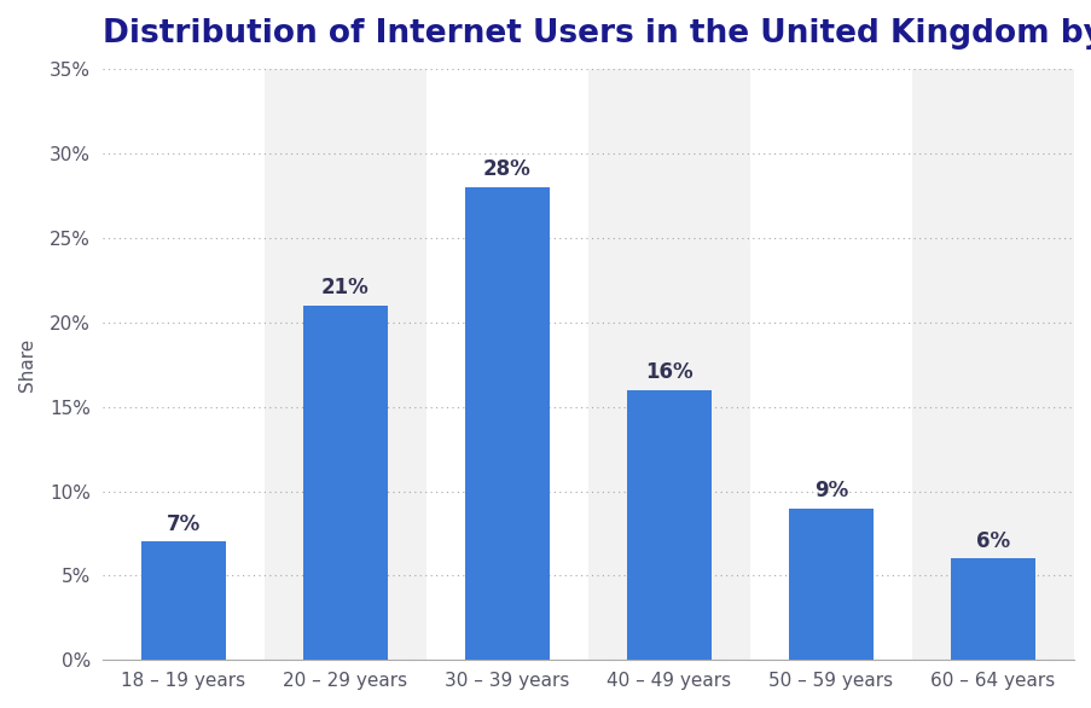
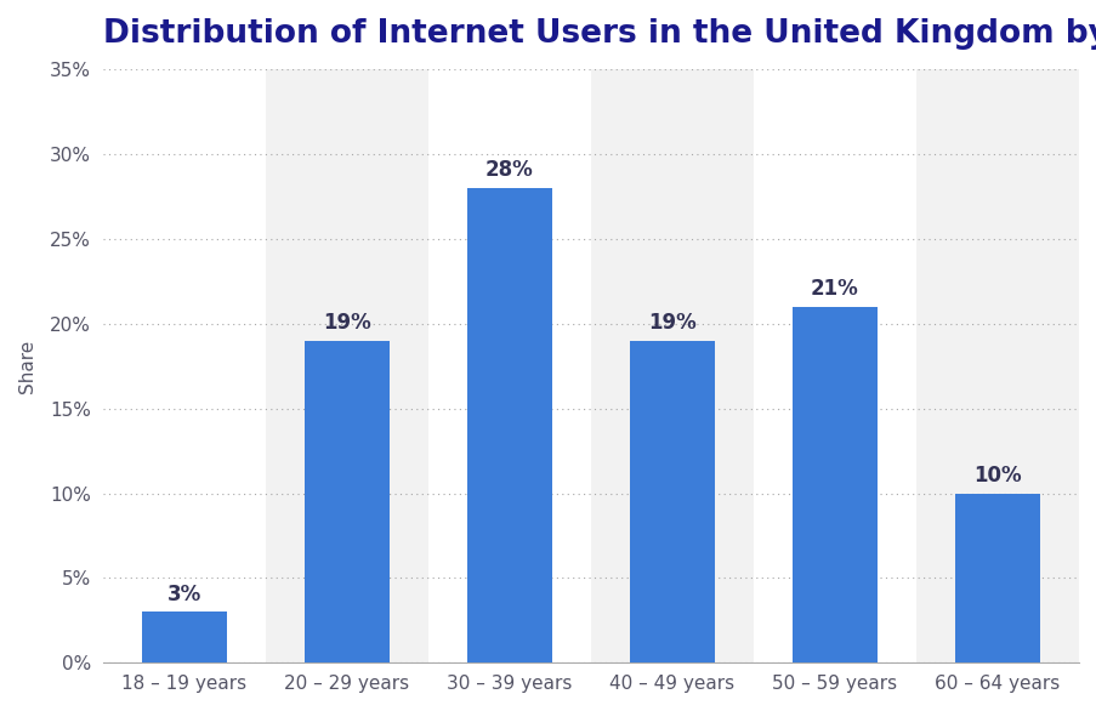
18 – 19 years: 7% -> 3%
20 – 29 years: 21% -> 19%
40 – 49 years: 16% -> 19%
50 – 59 years: 9% -> 21%
60 – 64 years: 6% -> 10%
